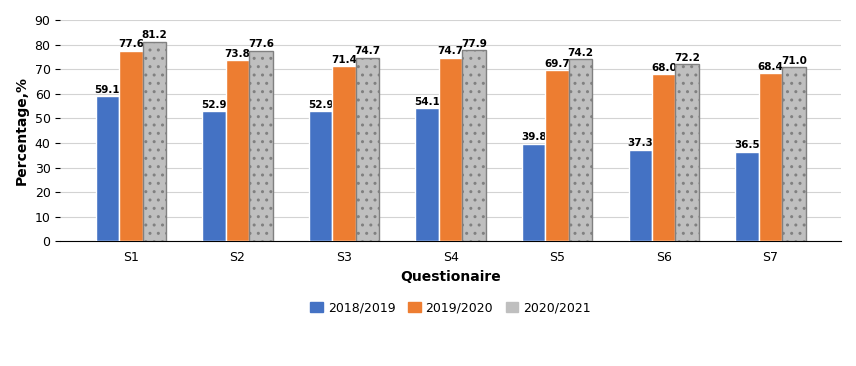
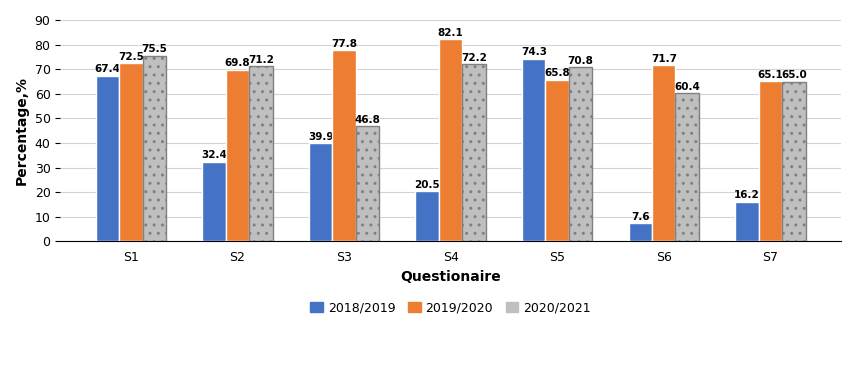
2018/2019/S1: 59.1 -> 67.4
2019/2020/S1: 77.6 -> 72.5
2020/2021/S1: 81.2 -> 75.5
2018/2019/S2: 52.9 -> 32.4
2019/2020/S2: 73.8 -> 69.8
2020/2021/S2: 77.6 -> 71.2
2018/2019/S3: 52.9 -> 39.9
2019/2020/S3: 71.4 -> 77.8
2020/2021/S3: 74.7 -> 46.8
2018/2019/S4: 54.1 -> 20.5
2019/2020/S4: 74.7 -> 82.1
2020/2021/S4: 77.9 -> 72.2
2018/2019/S5: 39.8 -> 74.3
2019/2020/S5: 69.7 -> 65.8
2020/2021/S5: 74.2 -> 70.8
2018/2019/S6: 37.3 -> 7.6
2019/2020/S6: 68.0 -> 71.7
2020/2021/S6: 72.2 -> 60.4
2018/2019/S7: 36.5 -> 16.2
2019/2020/S7: 68.4 -> 65.1
2020/2021/S7: 71.0 -> 65.0
